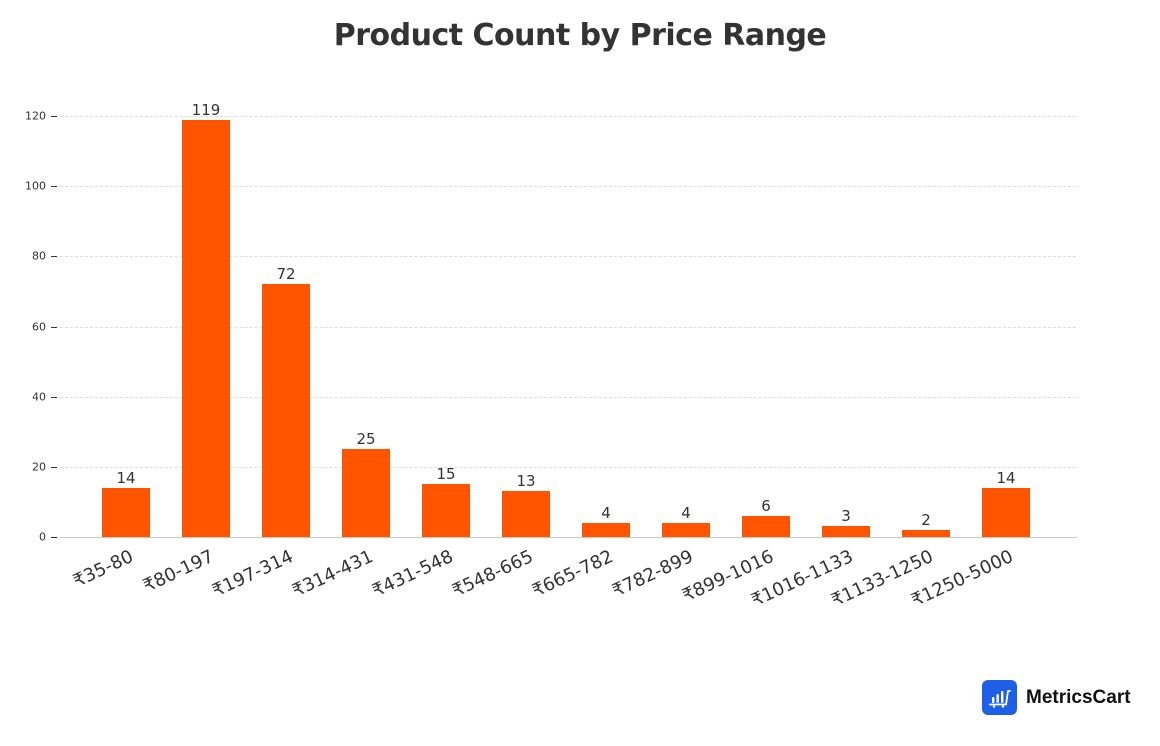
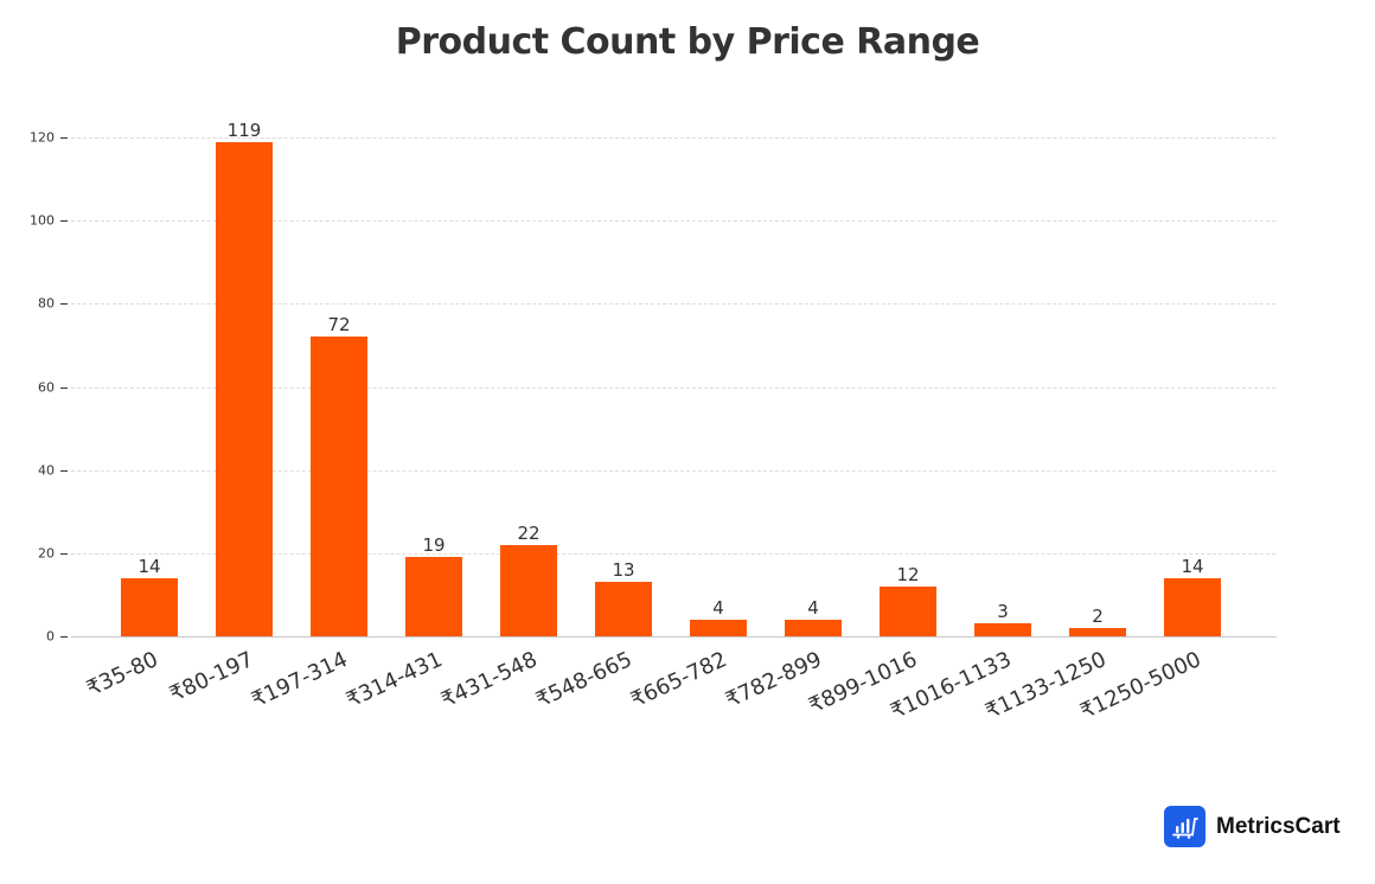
₹314-431: 25 -> 19
₹431-548: 15 -> 22
₹899-1016: 6 -> 12
